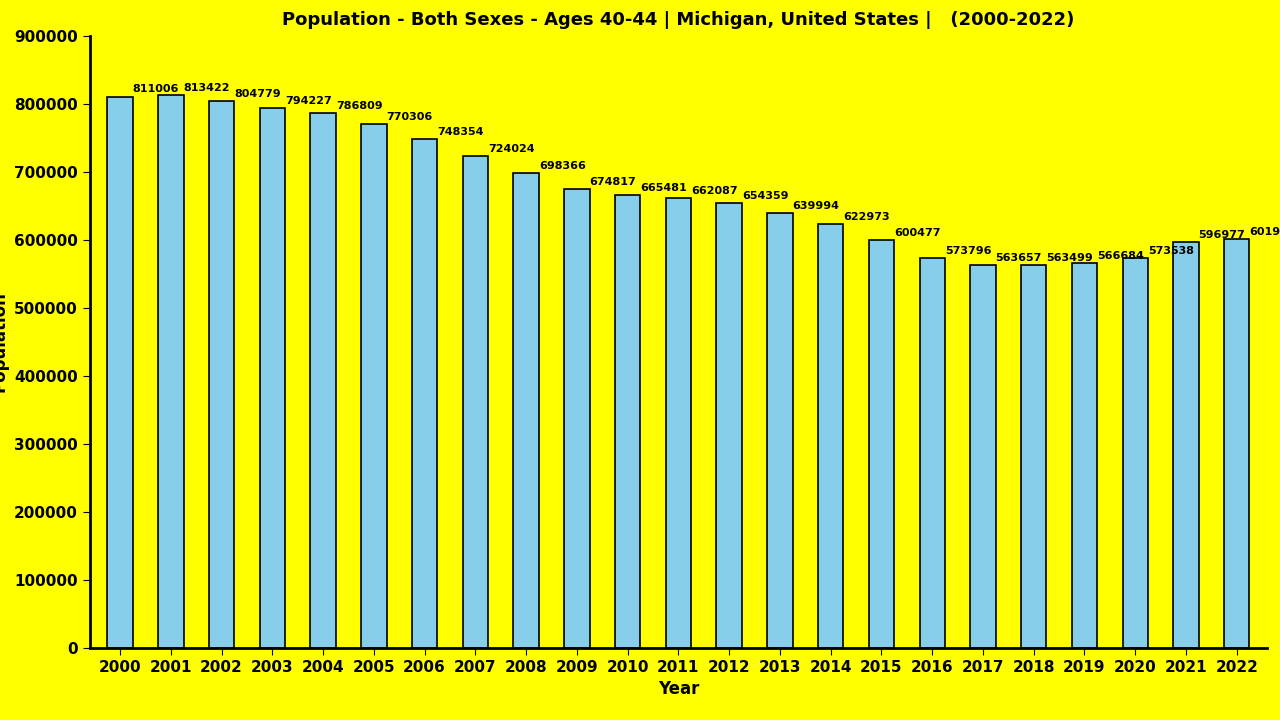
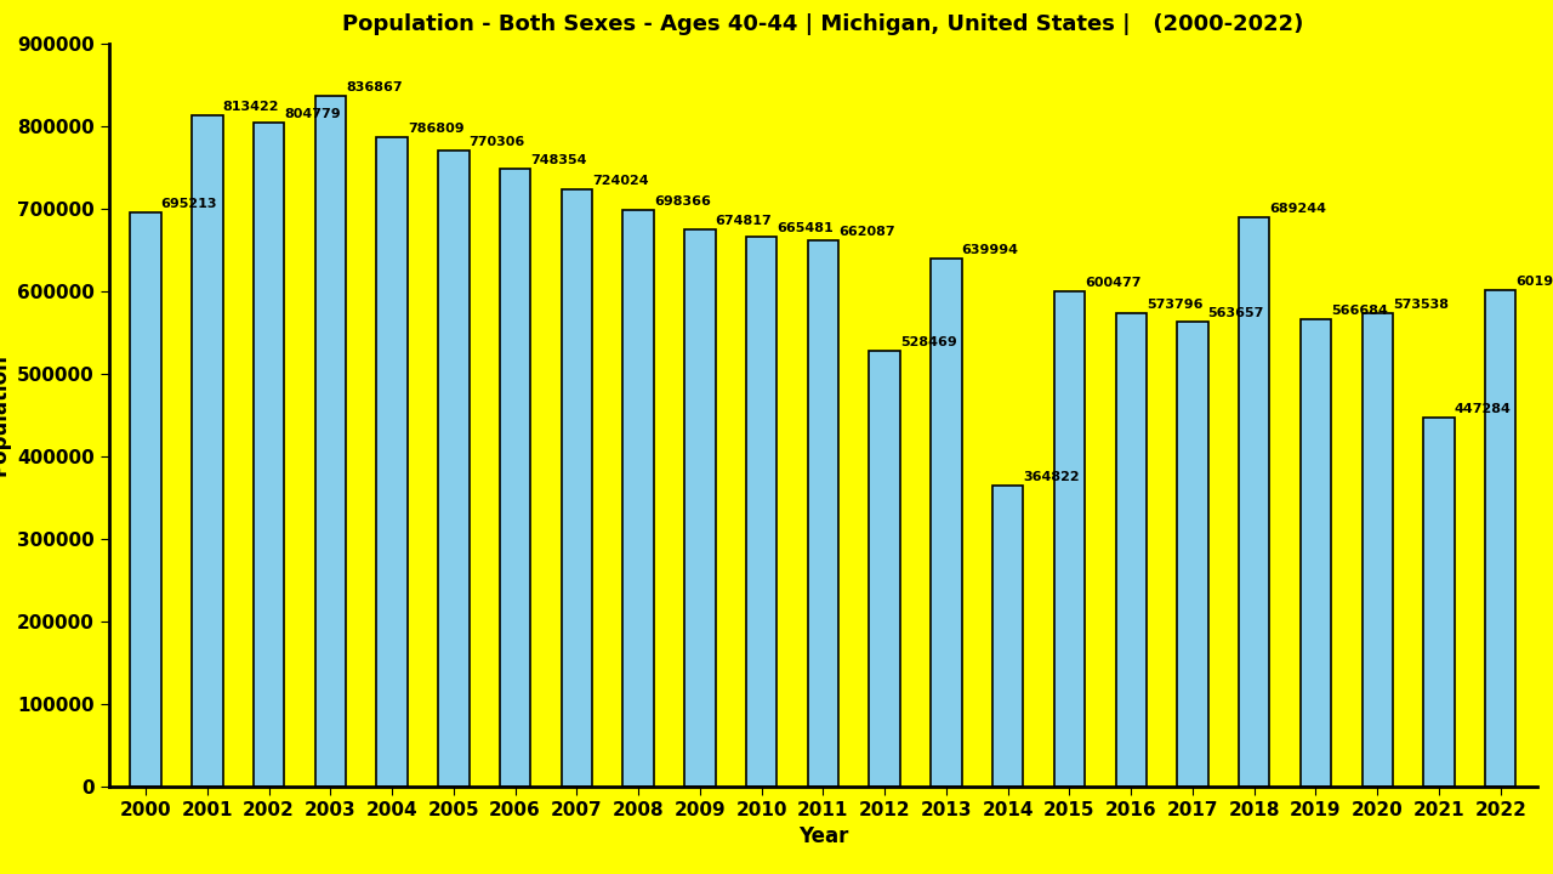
2000: 811006 -> 695213
2003: 794227 -> 836867
2012: 654359 -> 528469
2014: 622973 -> 364822
2018: 563499 -> 689244
2021: 596977 -> 447284
